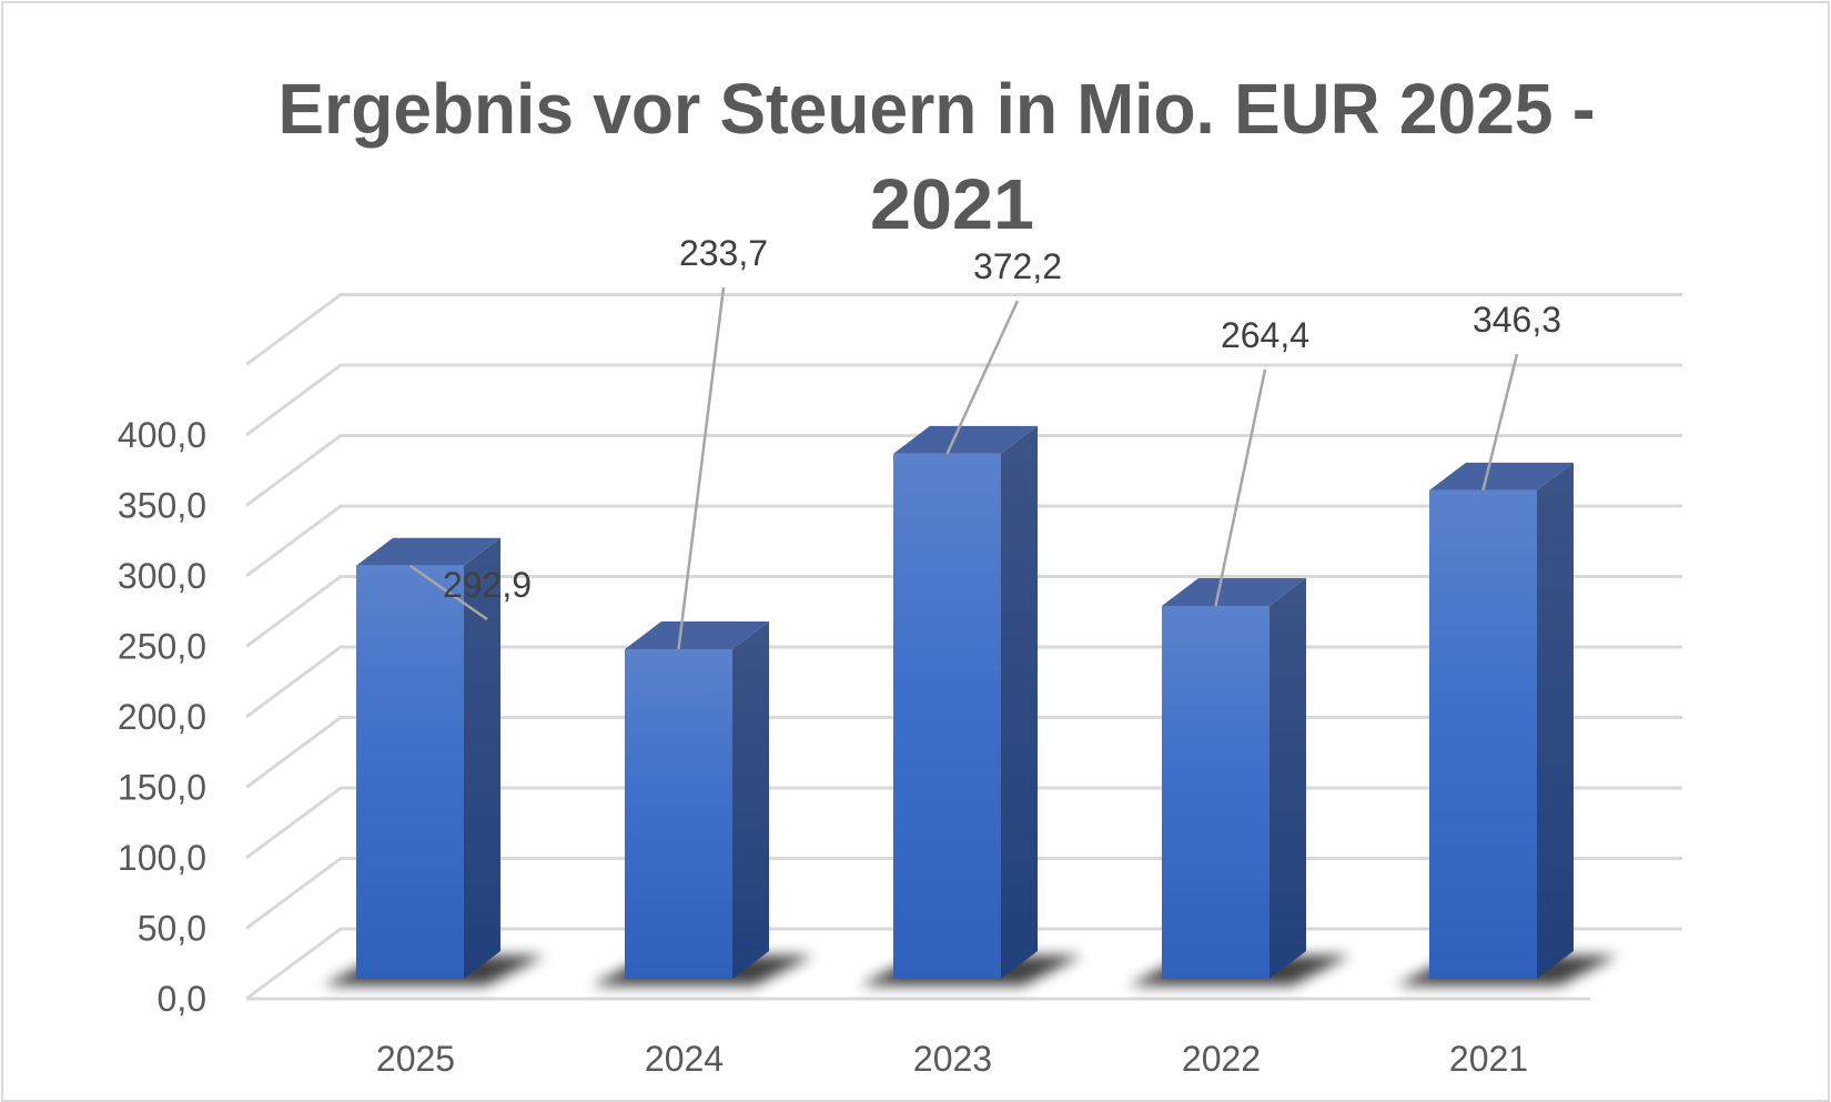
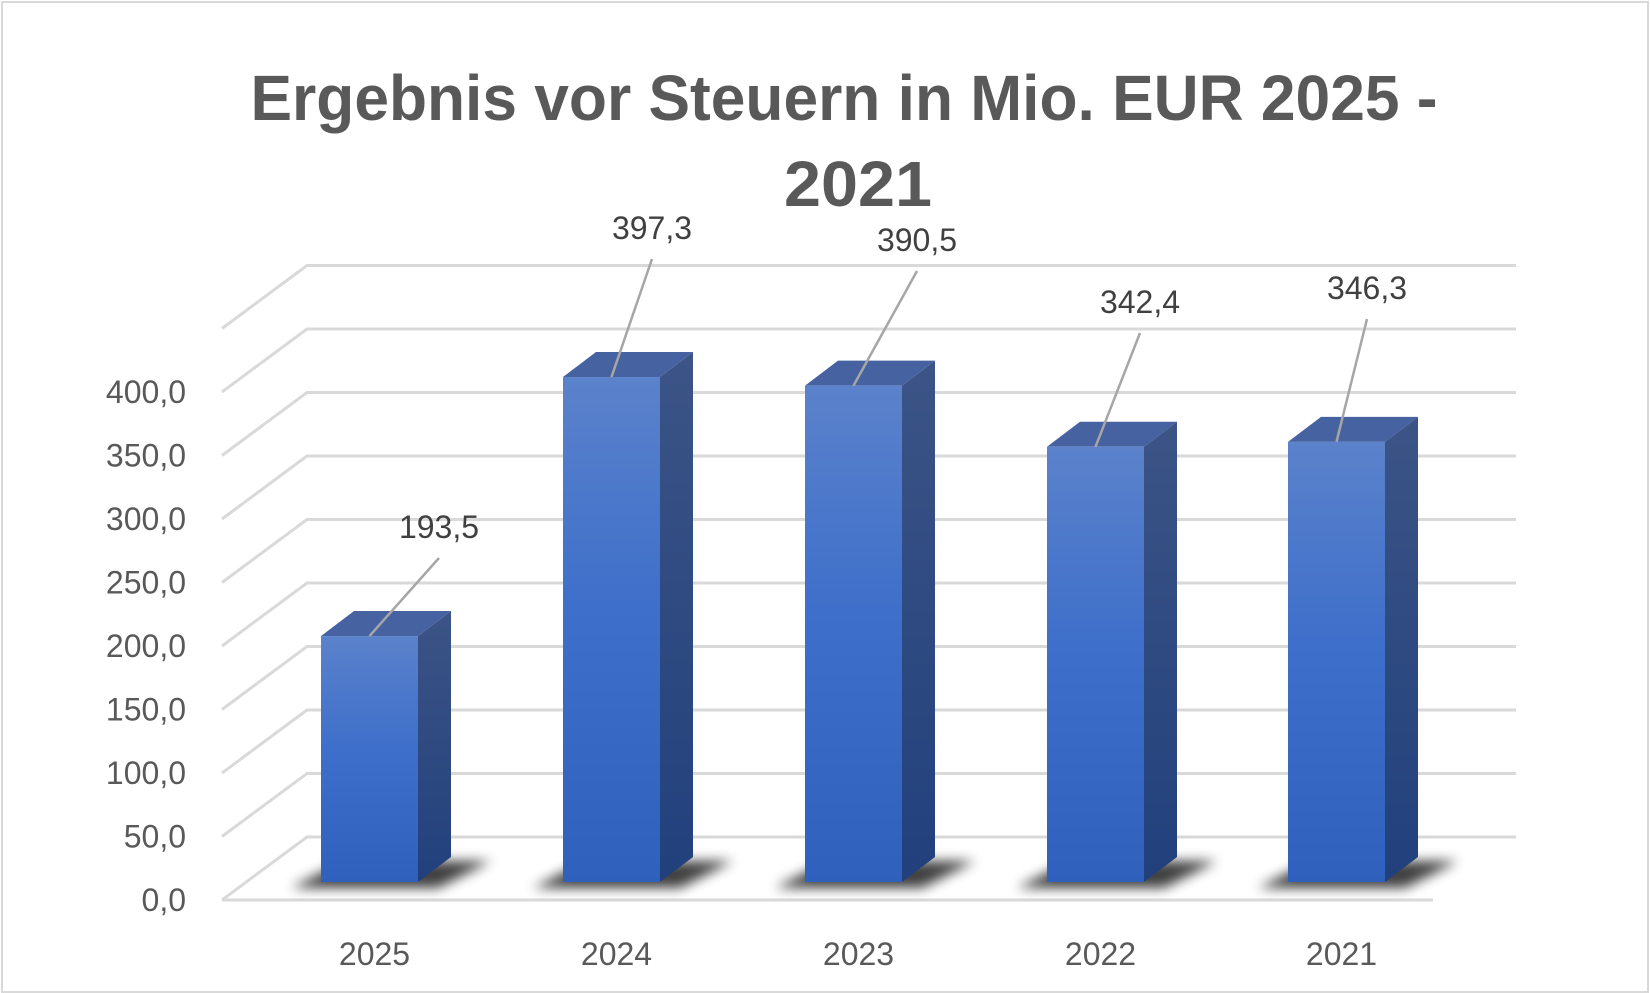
2025: 292,9 -> 193,5
2024: 233,7 -> 397,3
2023: 372,2 -> 390,5
2022: 264,4 -> 342,4
